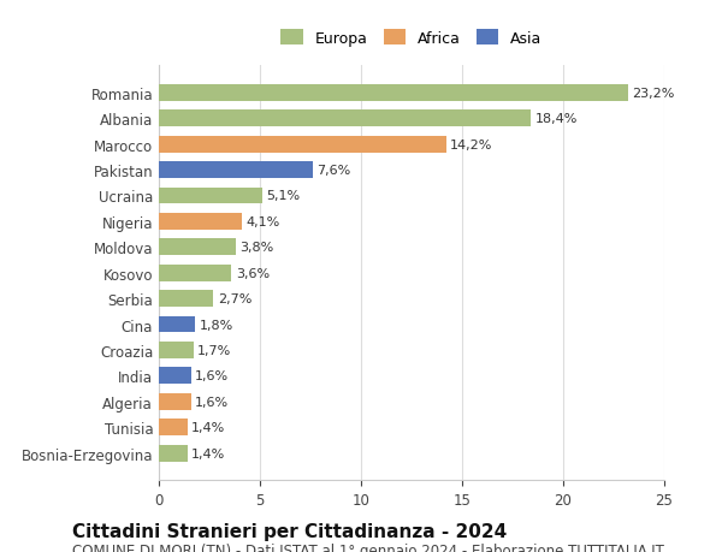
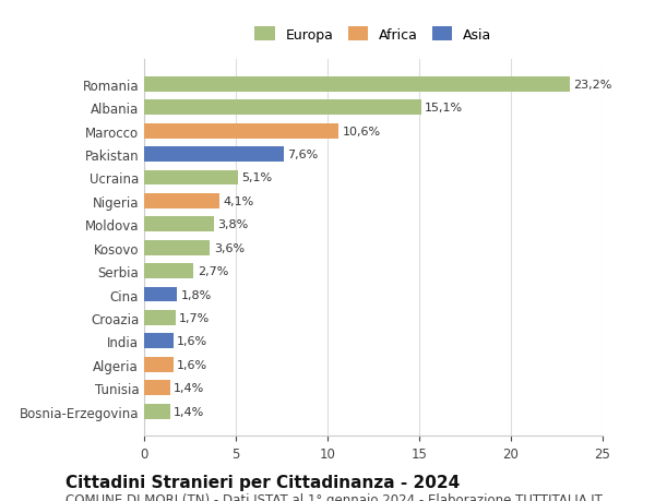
Albania: 18,4% -> 15,1%
Marocco: 14,2% -> 10,6%
